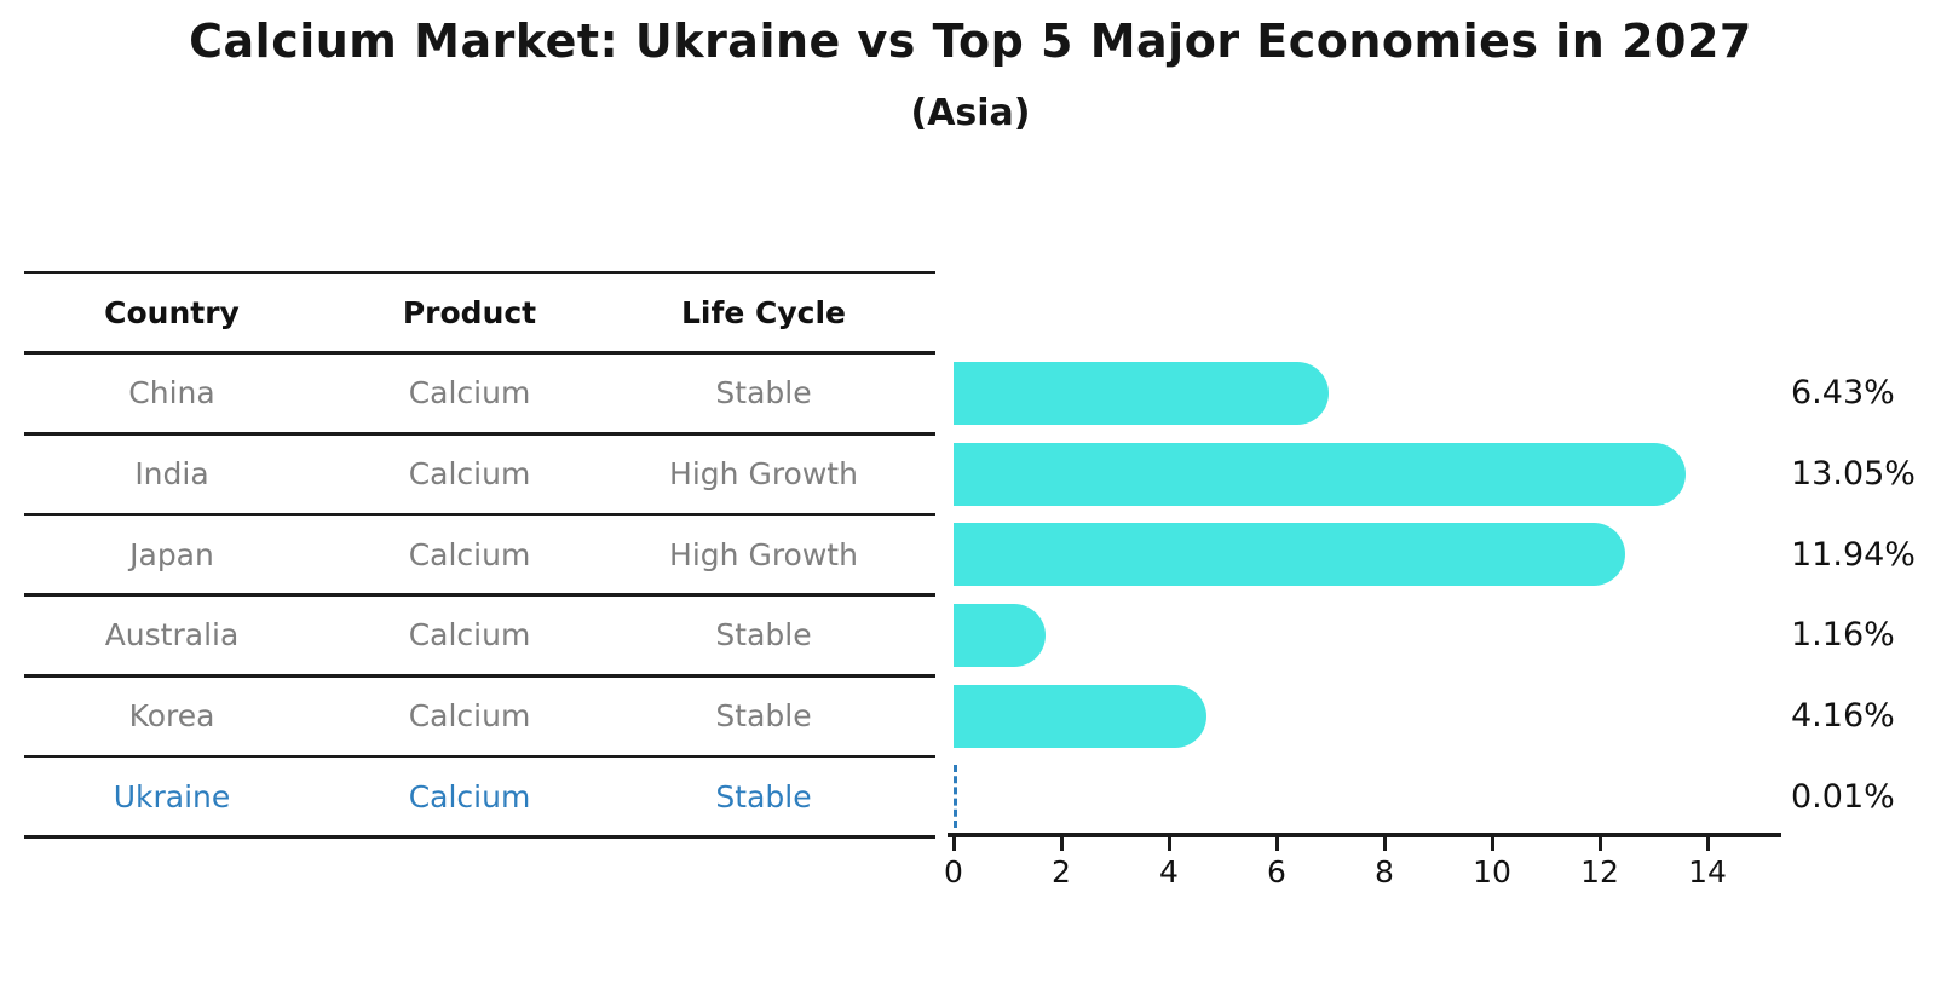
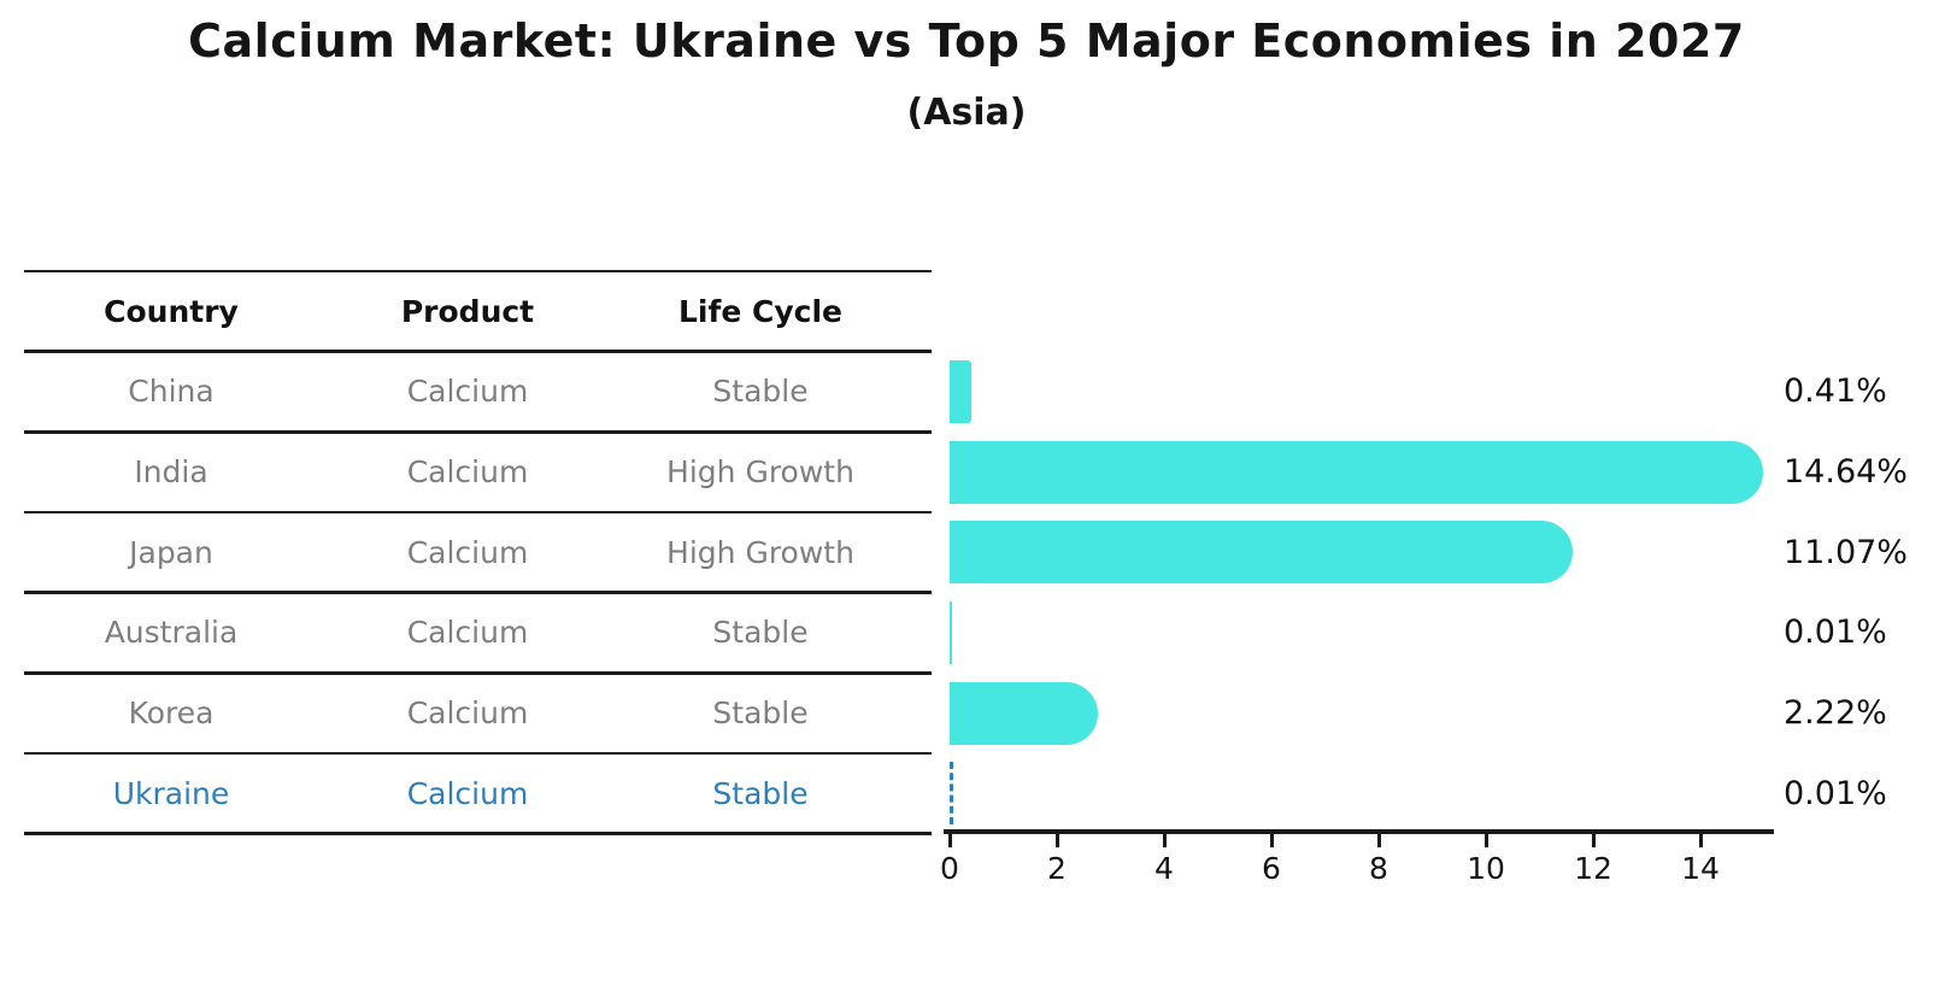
China: 6.43% -> 0.41%
India: 13.05% -> 14.64%
Japan: 11.94% -> 11.07%
Australia: 1.16% -> 0.01%
Korea: 4.16% -> 2.22%
